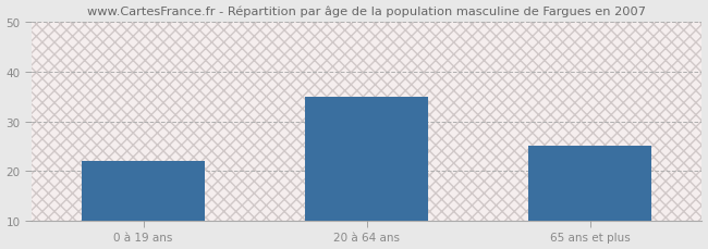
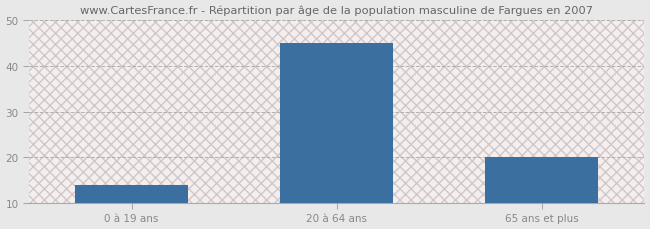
0 à 19 ans: 22 -> 14
20 à 64 ans: 35 -> 45
65 ans et plus: 25 -> 20
